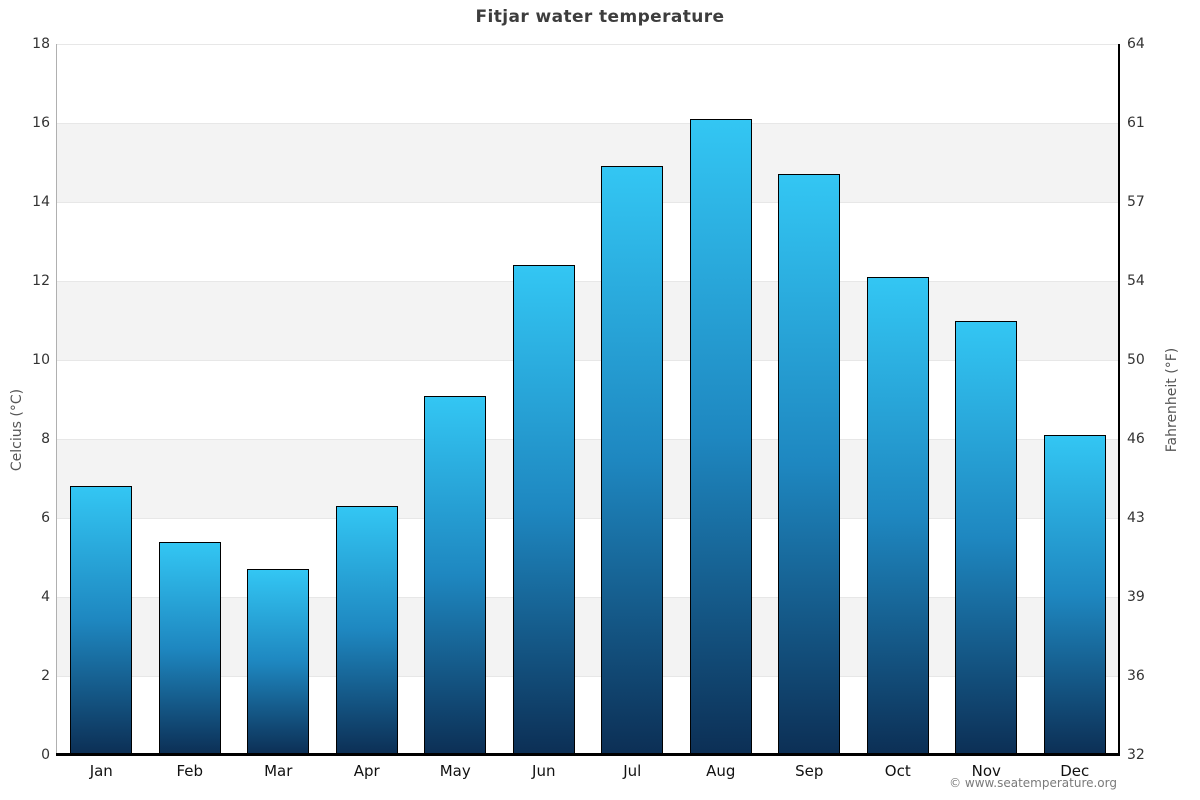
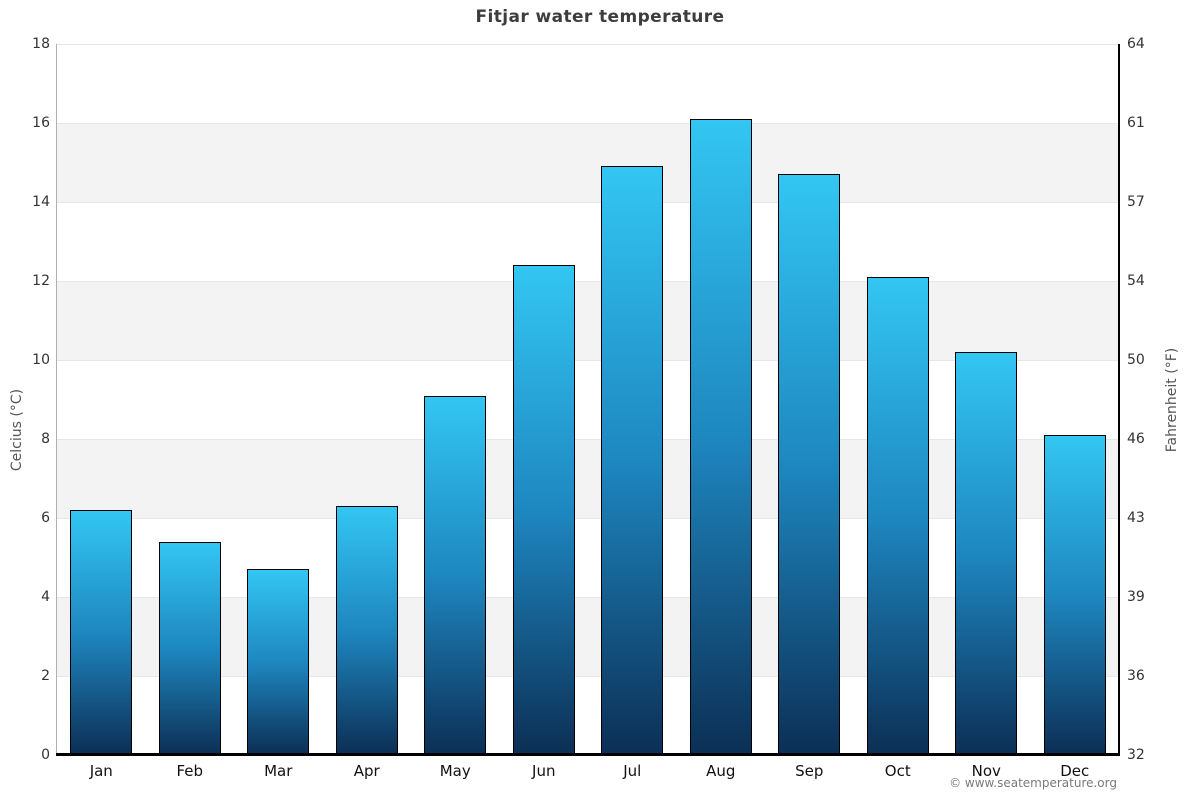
Jan: 6.8 -> 6.2
Nov: 11.0 -> 10.2
